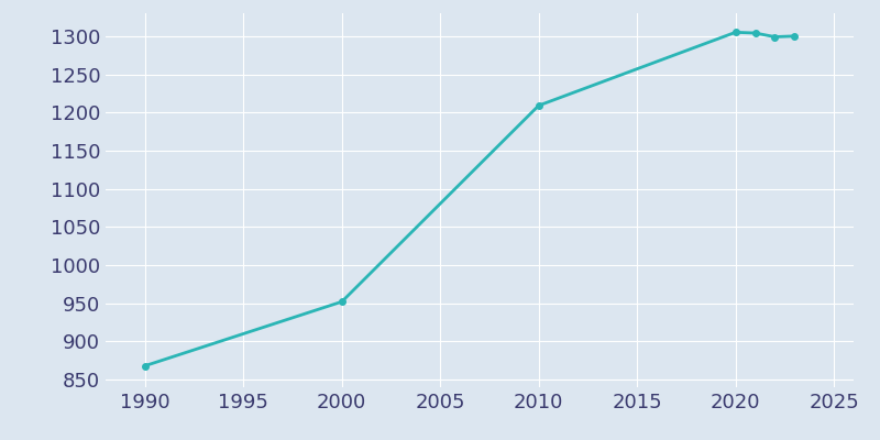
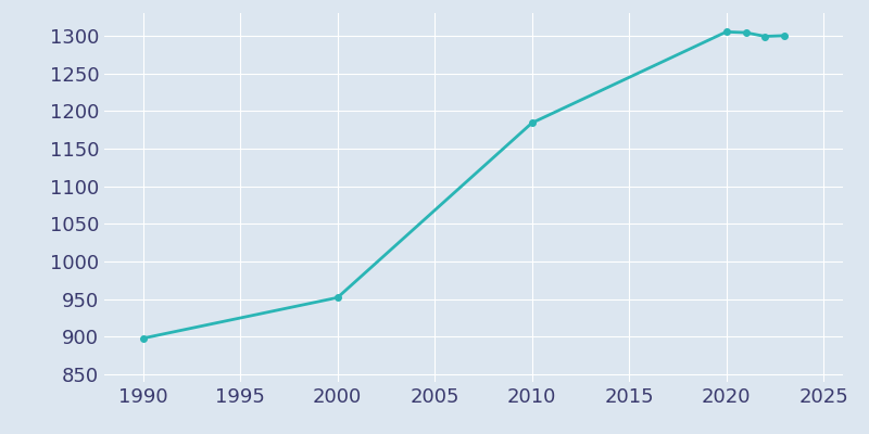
1990: 868 -> 898
2010: 1209 -> 1184
